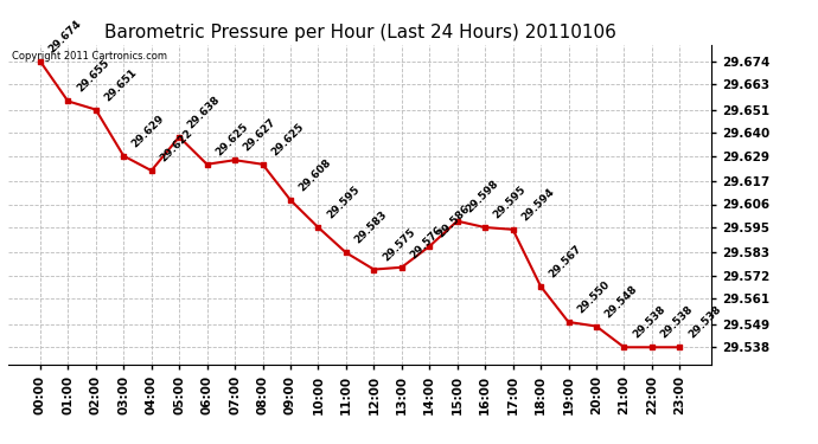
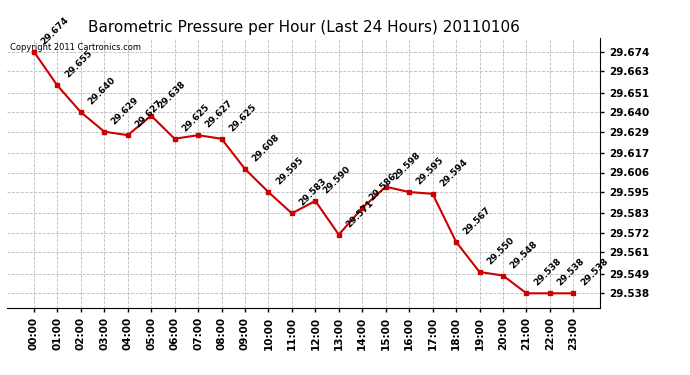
02:00: 29.651 -> 29.640
04:00: 29.622 -> 29.627
12:00: 29.575 -> 29.590
13:00: 29.576 -> 29.571
